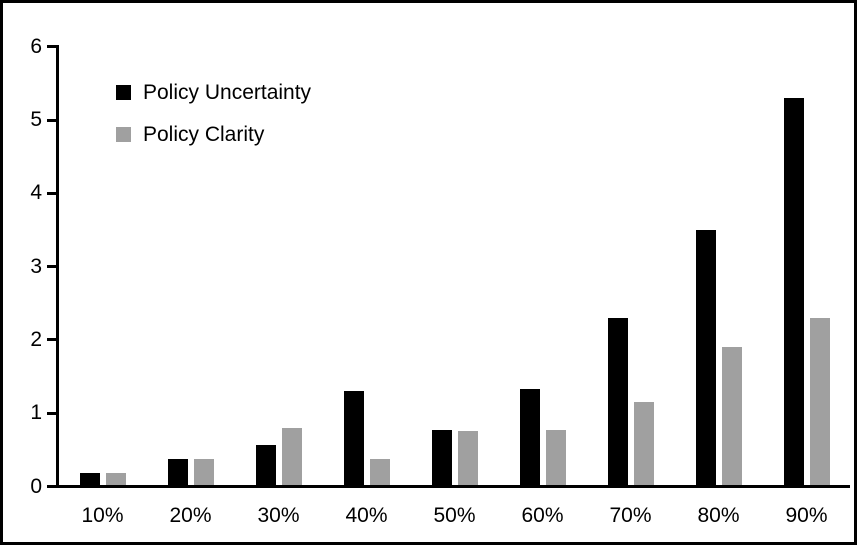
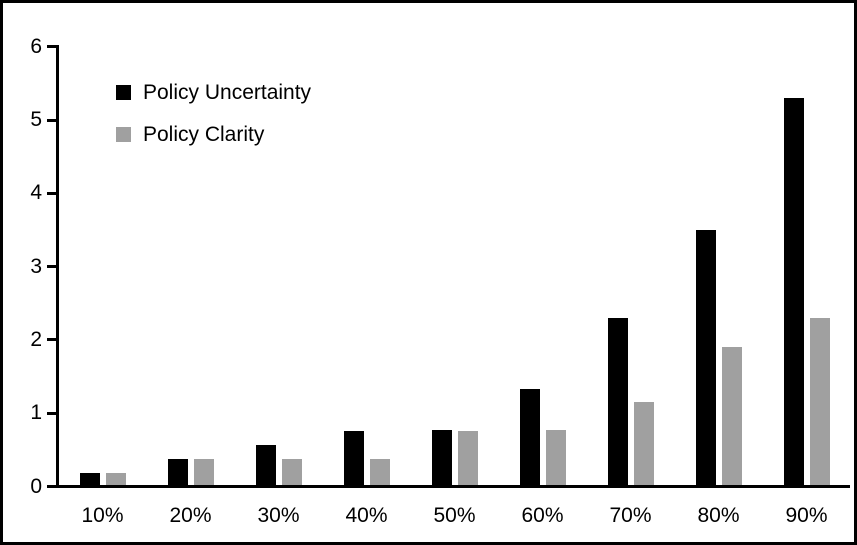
Policy Clarity/30%: 0.8 -> 0.4
Policy Uncertainty/40%: 1.3 -> 0.8
